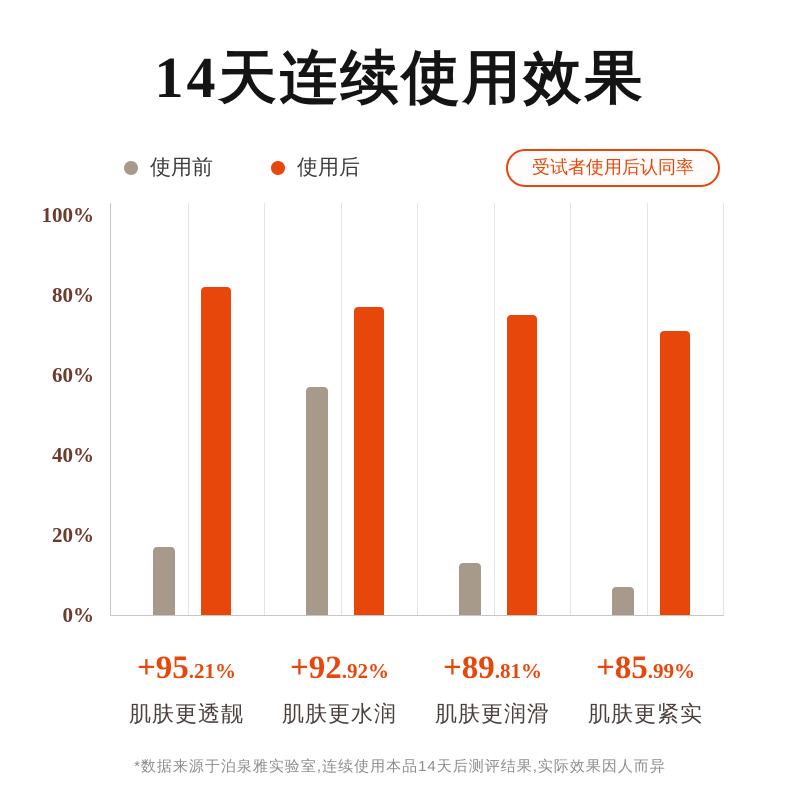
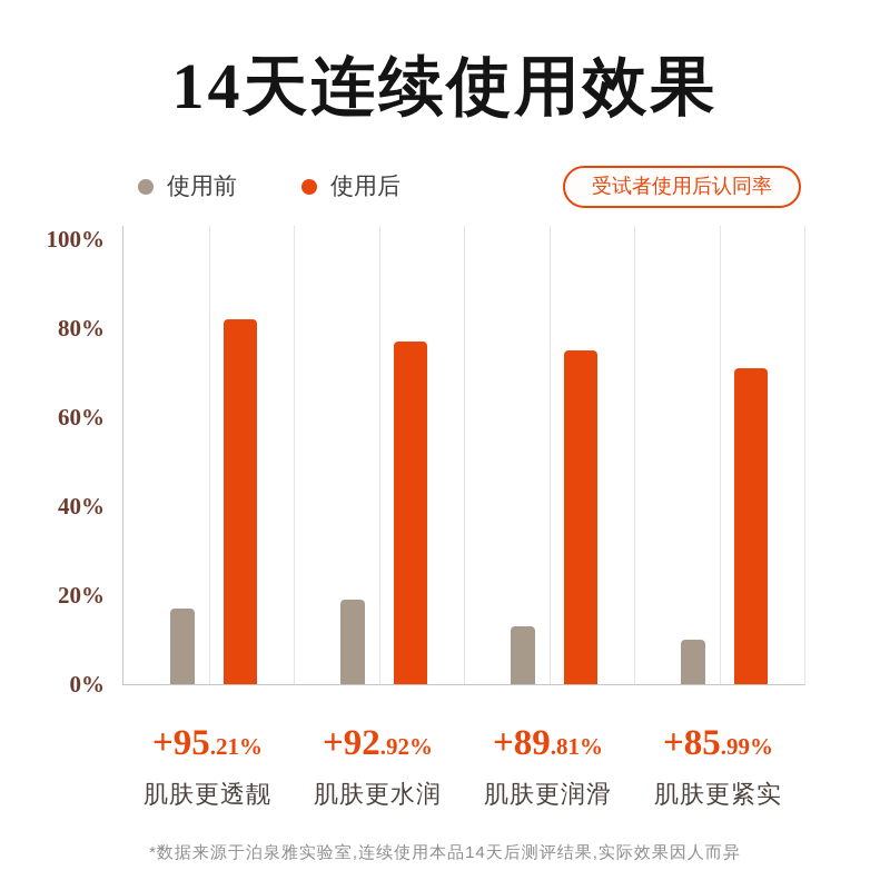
使用前/肌肤更水润: 57% -> 19%
使用前/肌肤更紧实: 7% -> 10%
